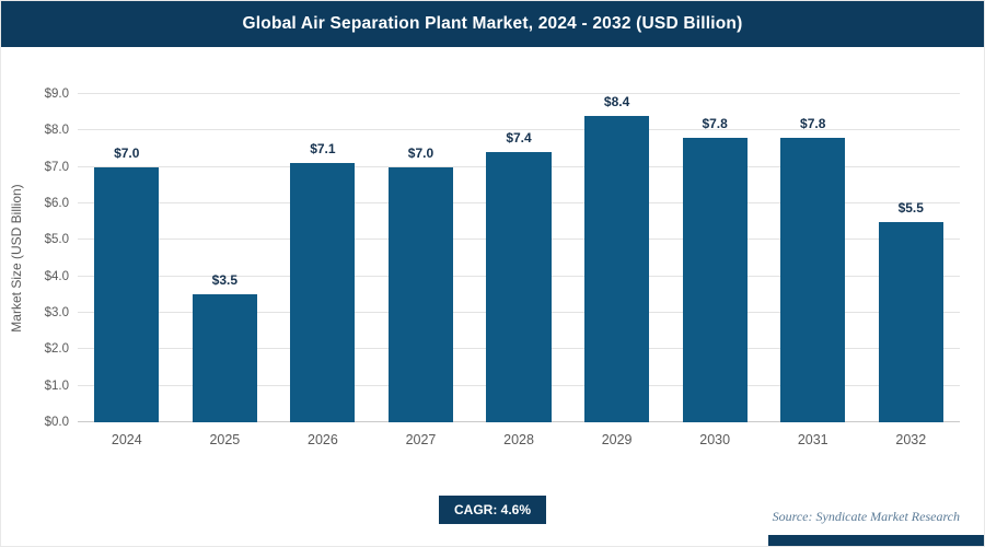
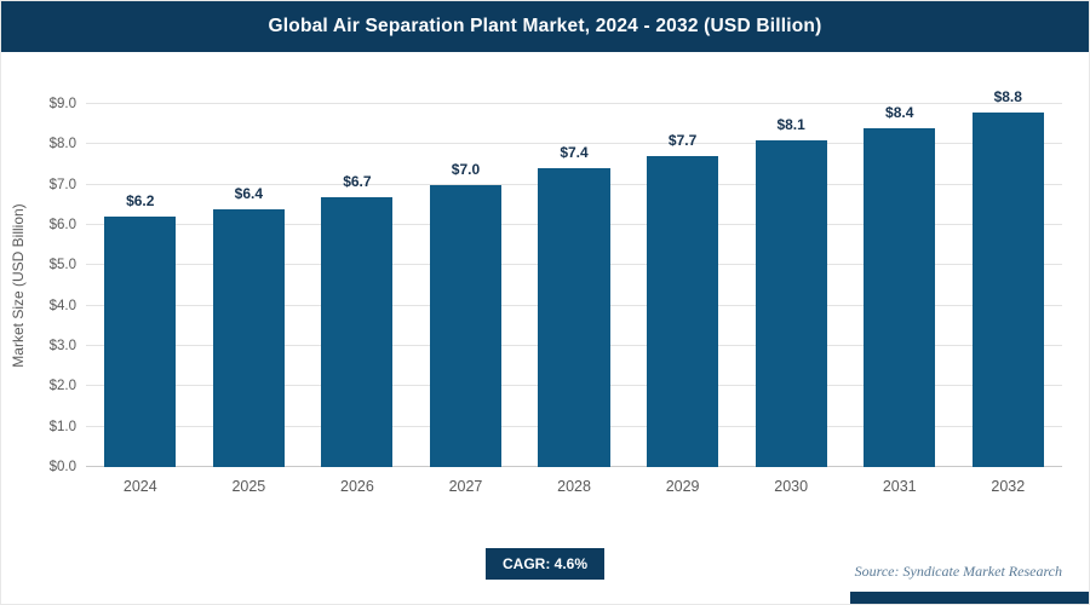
2024: $7.0 -> $6.2
2025: $3.5 -> $6.4
2026: $7.1 -> $6.7
2029: $8.4 -> $7.7
2030: $7.8 -> $8.1
2031: $7.8 -> $8.4
2032: $5.5 -> $8.8
